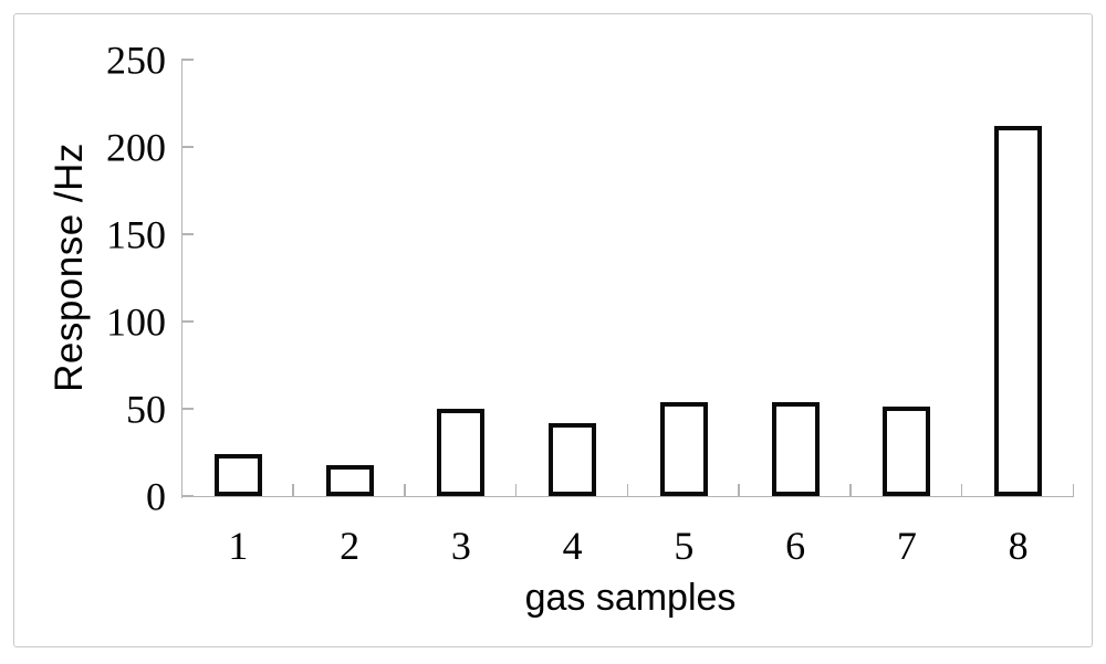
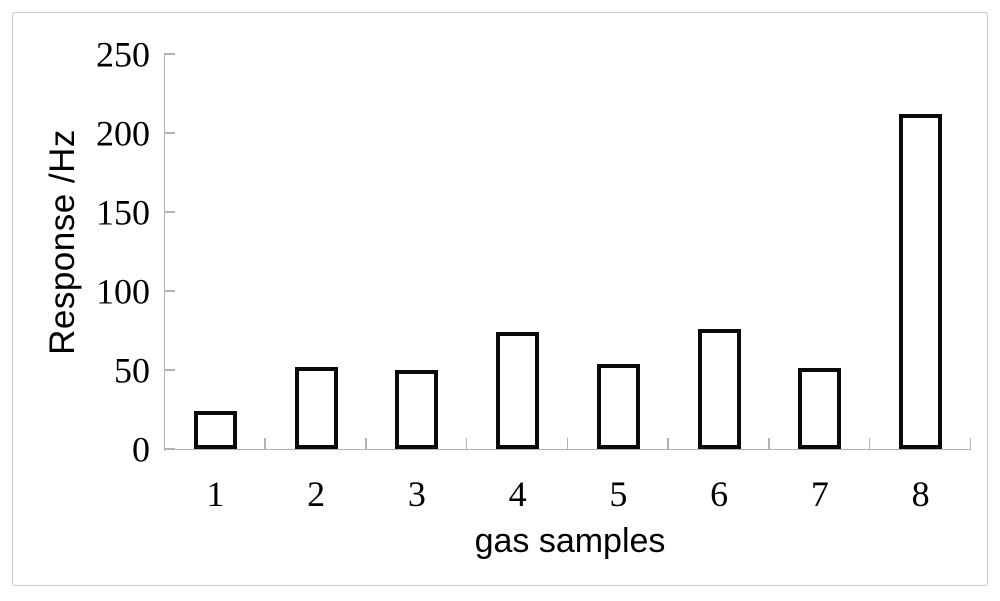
2: 18 -> 52
4: 42 -> 74
6: 54 -> 76
